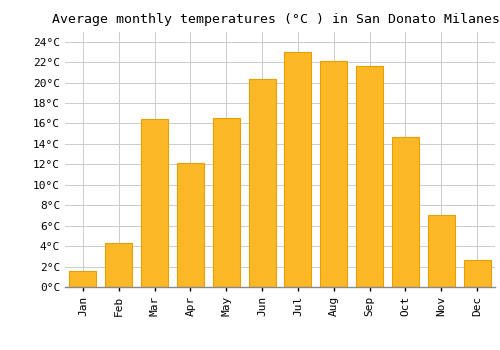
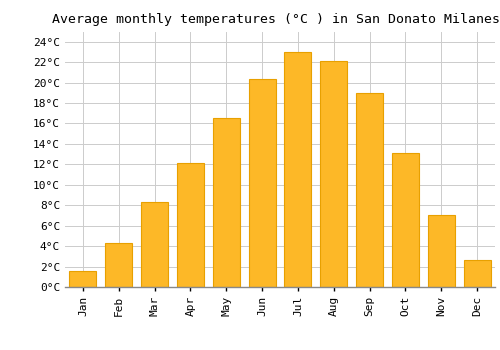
Mar: 16.4°C -> 8.3°C
Sep: 21.6°C -> 19.0°C
Oct: 14.7°C -> 13.1°C
